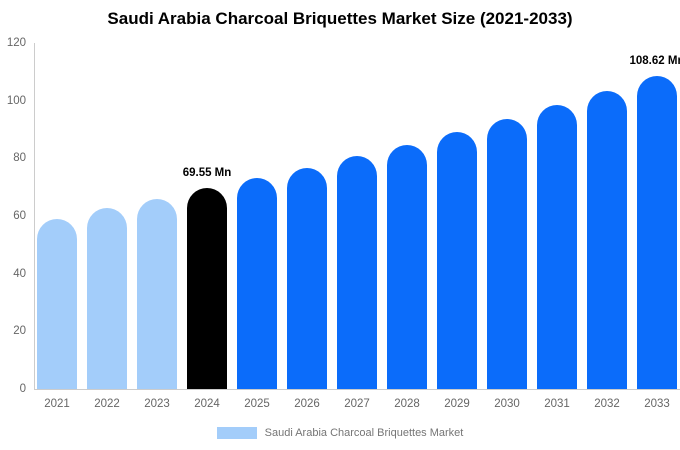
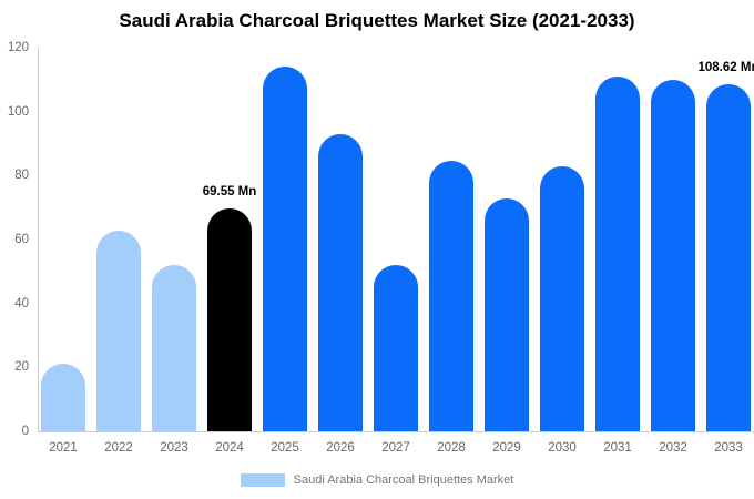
2021: 59 -> 21
2023: 66 -> 52
2025: 73 -> 114
2026: 77 -> 93
2027: 81 -> 52
2029: 89 -> 73
2030: 94 -> 83
2031: 98 -> 111
2032: 103 -> 110
